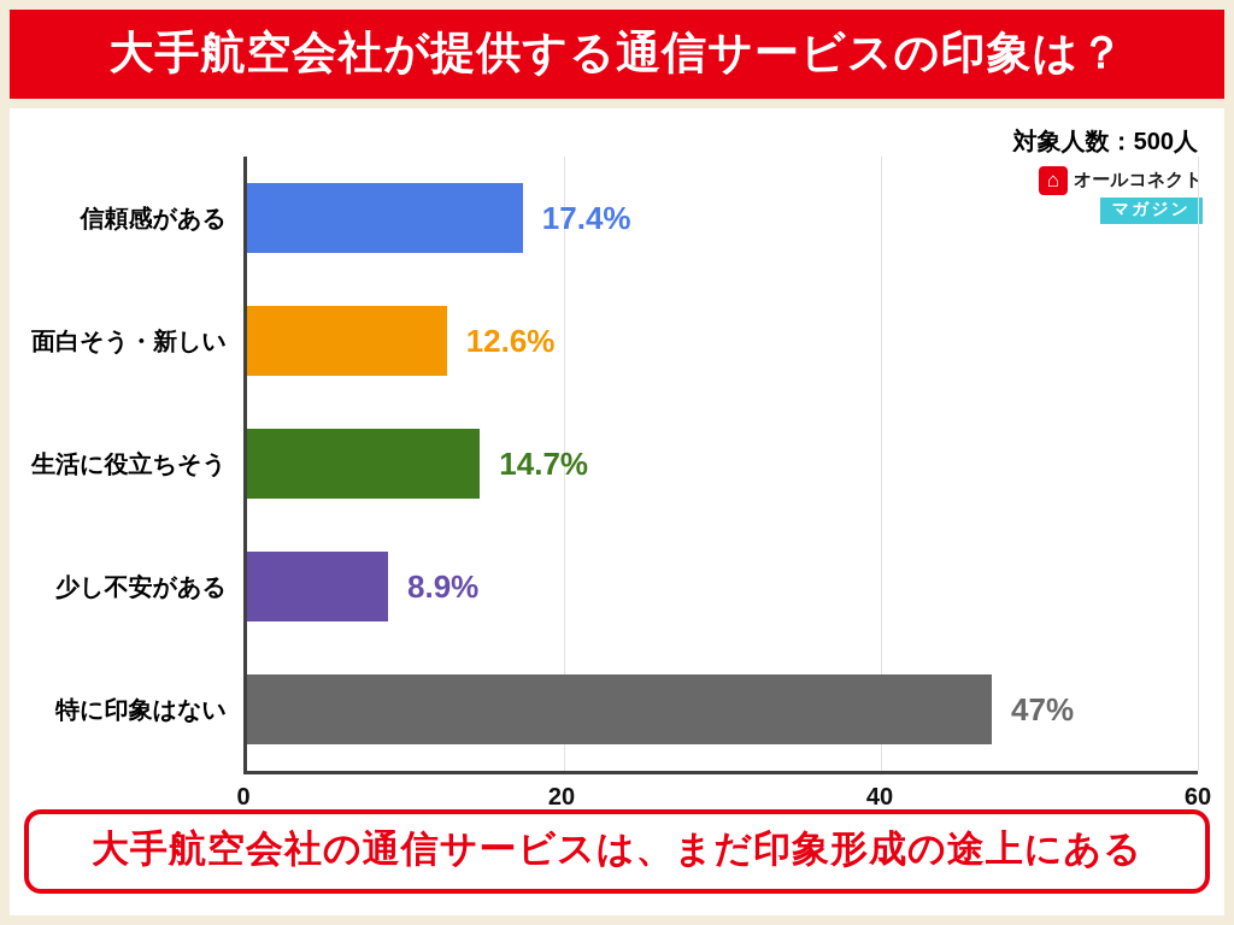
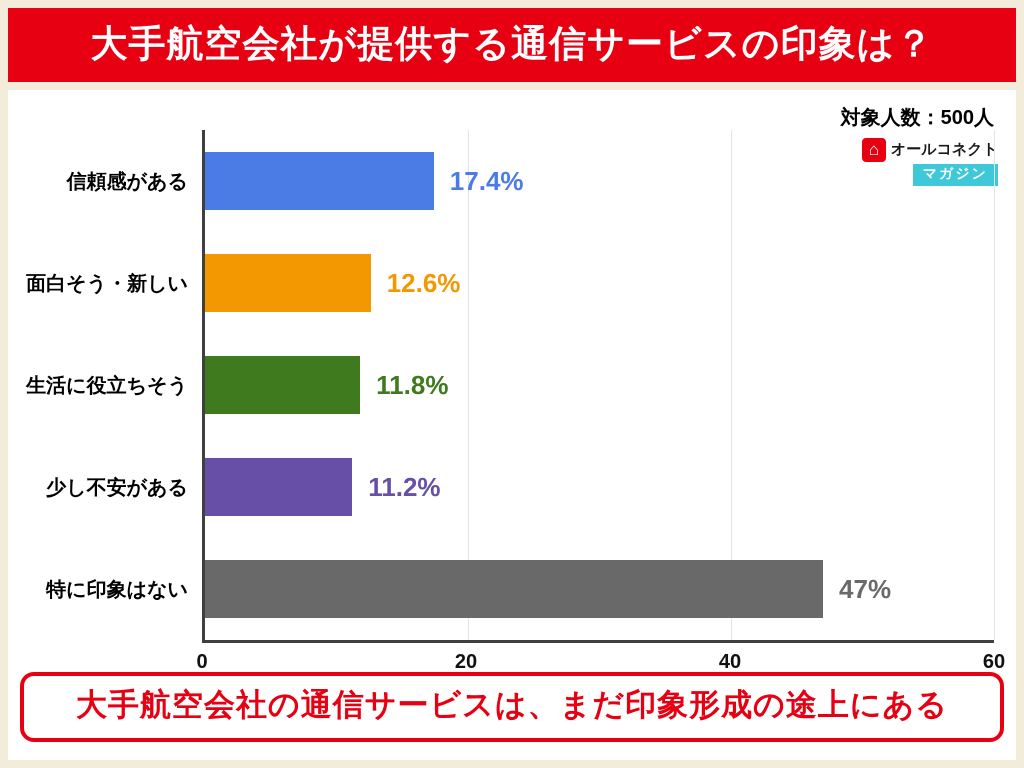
生活に役立ちそう: 14.7% -> 11.8%
少し不安がある: 8.9% -> 11.2%
